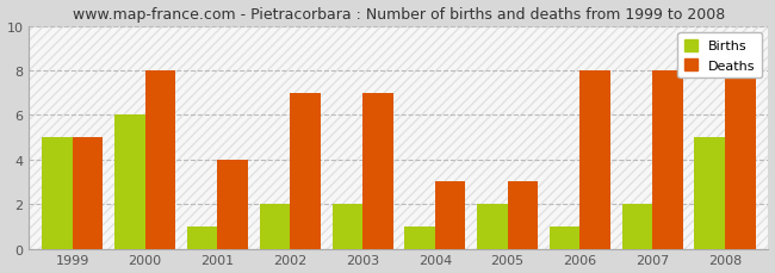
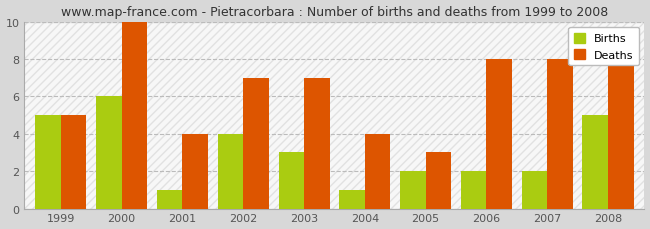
Deaths/2000: 8 -> 10
Births/2002: 2 -> 4
Births/2003: 2 -> 3
Deaths/2004: 3 -> 4
Births/2006: 1 -> 2
